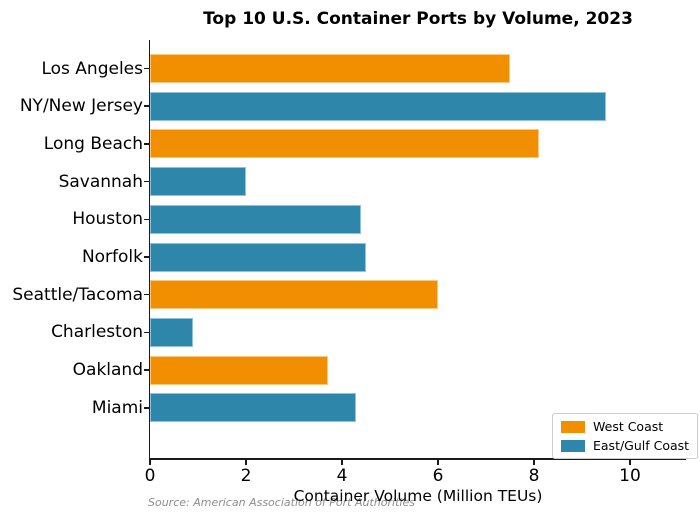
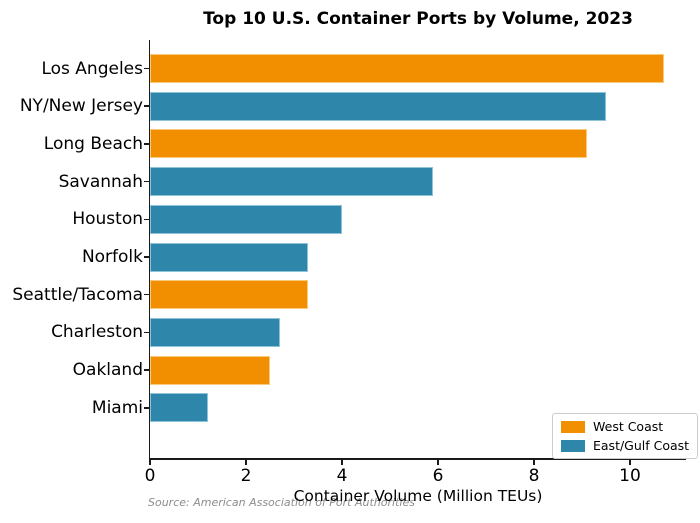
Los Angeles: 7.5 -> 10.7
Long Beach: 8.1 -> 9.1
Savannah: 2.0 -> 5.9
Houston: 4.4 -> 4.0
Norfolk: 4.5 -> 3.3
Seattle/Tacoma: 6.0 -> 3.3
Charleston: 0.9 -> 2.7
Oakland: 3.7 -> 2.5
Miami: 4.3 -> 1.2
